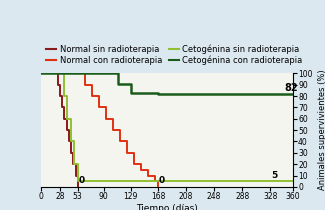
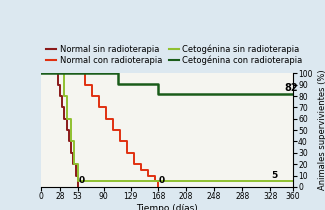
Cetogénina con radioterapia/129: 83 -> 91
